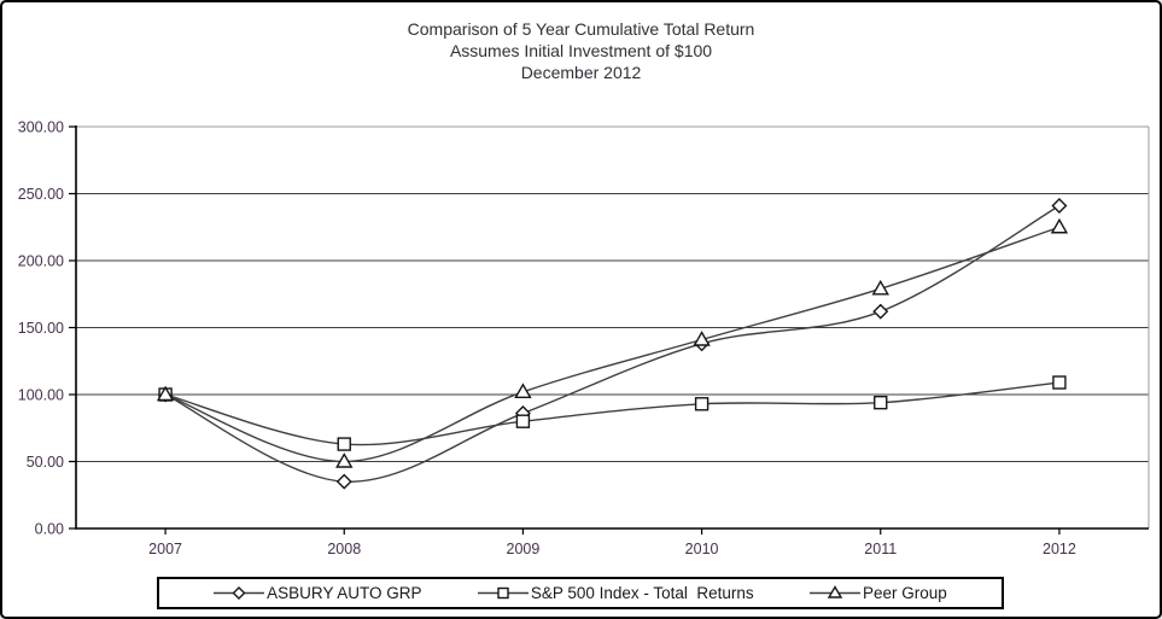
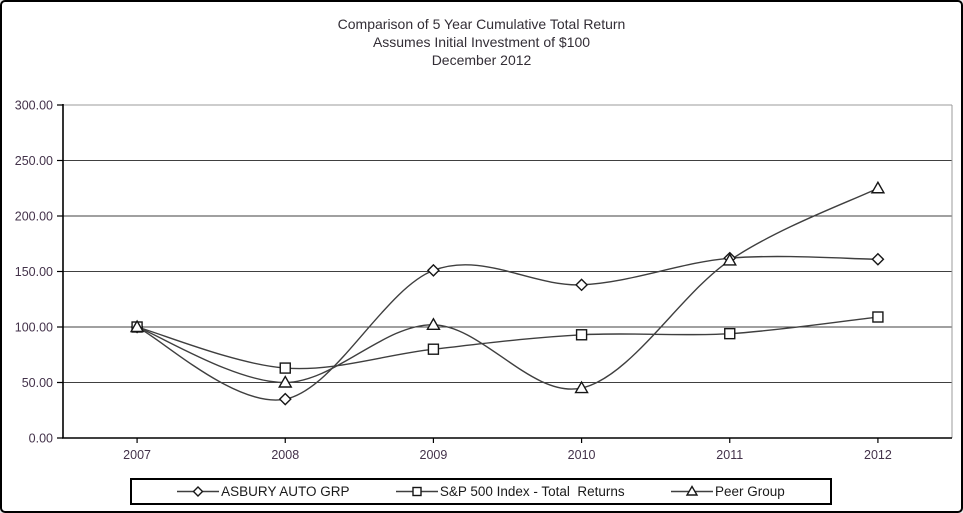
ASBURY AUTO GRP/2009: 86 -> 151
Peer Group/2010: 141 -> 45
Peer Group/2011: 179 -> 160
ASBURY AUTO GRP/2012: 241 -> 161
